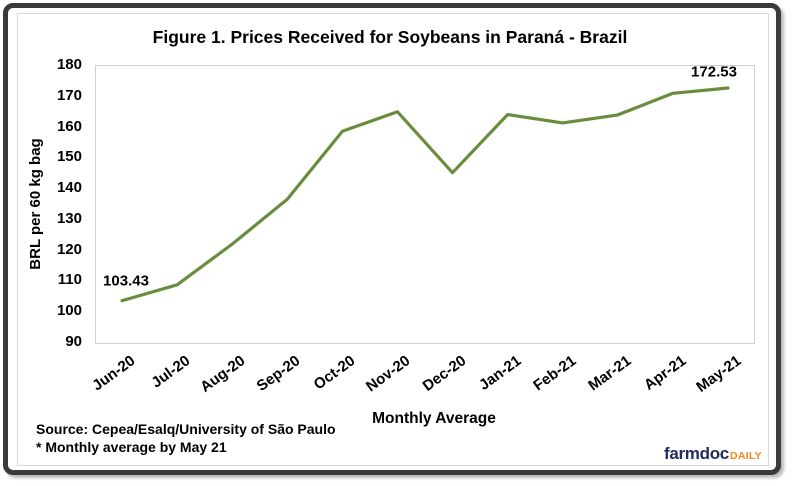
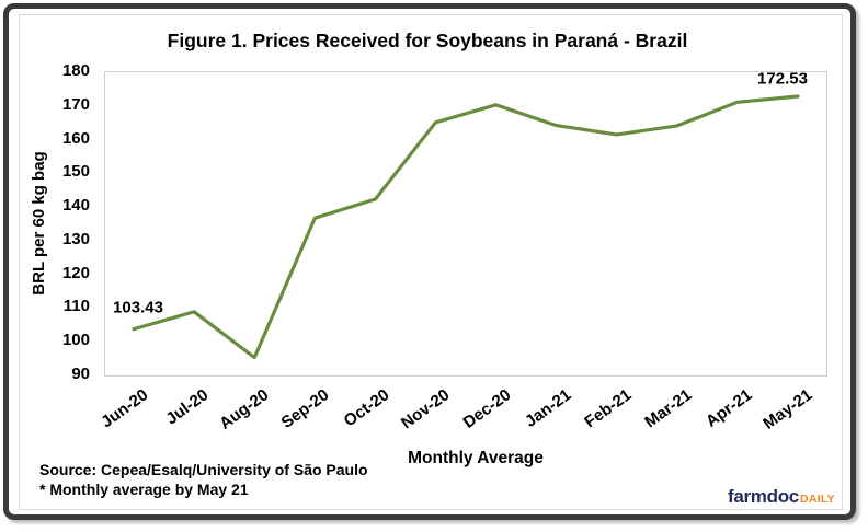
Aug-20: 122 -> 95
Oct-20: 158 -> 142
Dec-20: 145 -> 170
